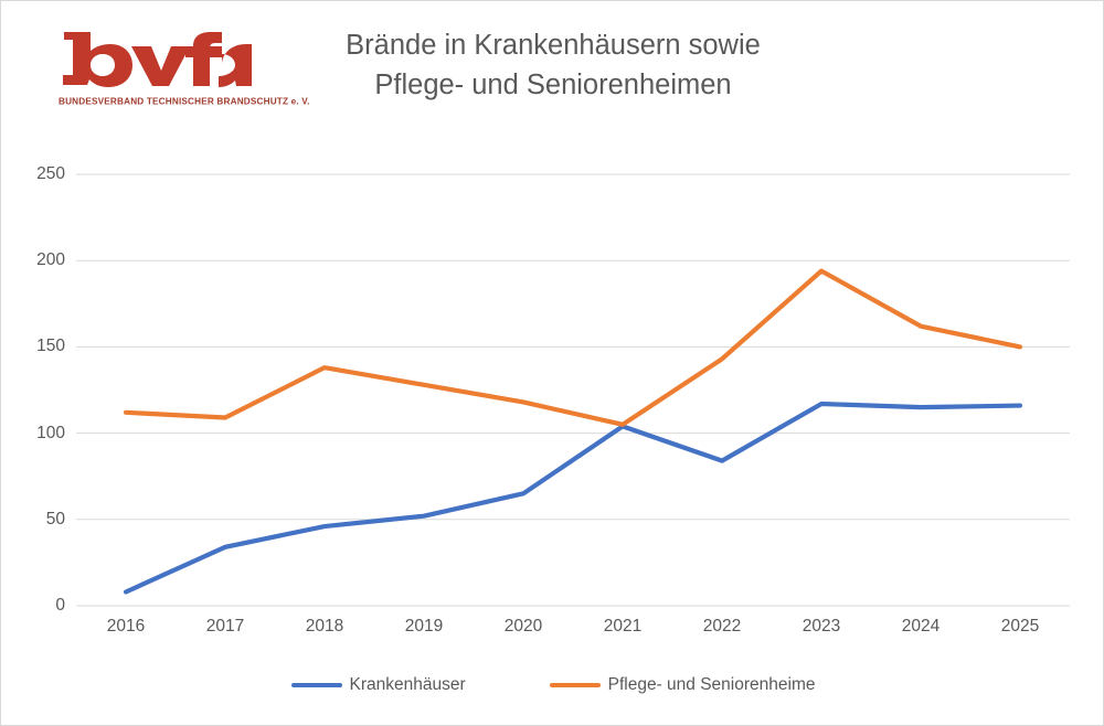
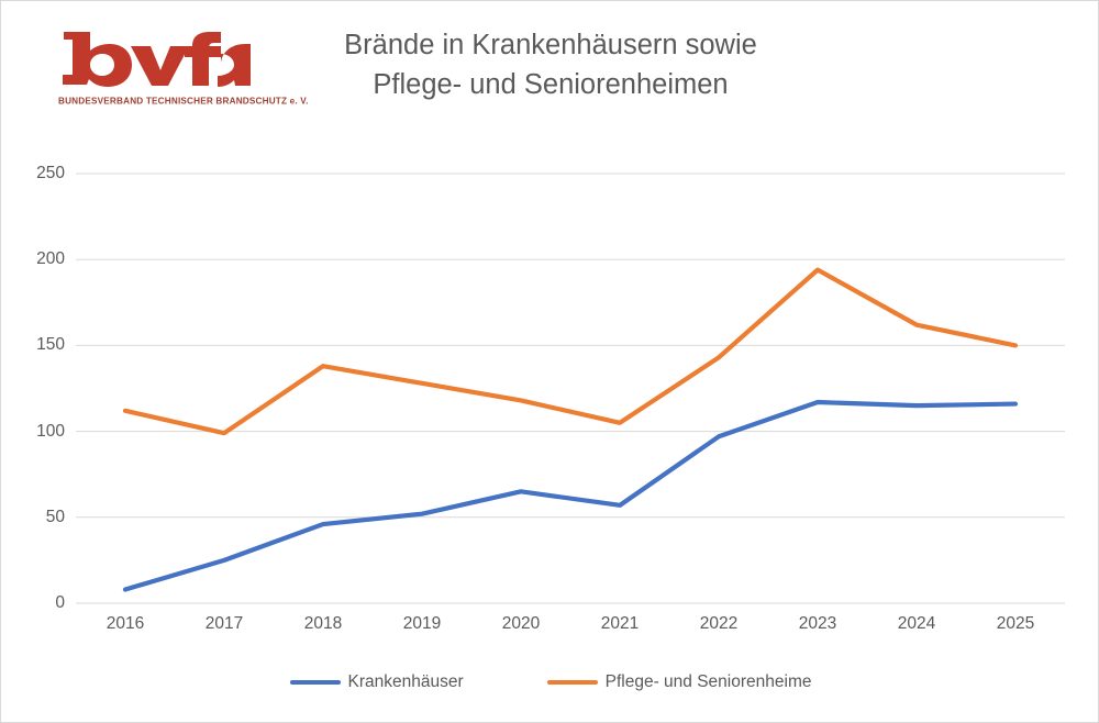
Krankenhäuser/2017: 34 -> 25
Pflege- und Seniorenheime/2017: 109 -> 99
Krankenhäuser/2021: 104 -> 57
Krankenhäuser/2022: 84 -> 97
